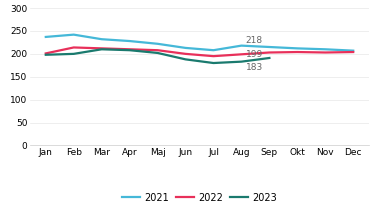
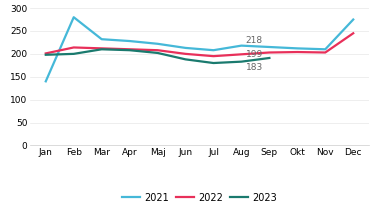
2021/Jan: 237 -> 140
2021/Feb: 242 -> 280
2021/Dec: 207 -> 275
2022/Dec: 204 -> 245
